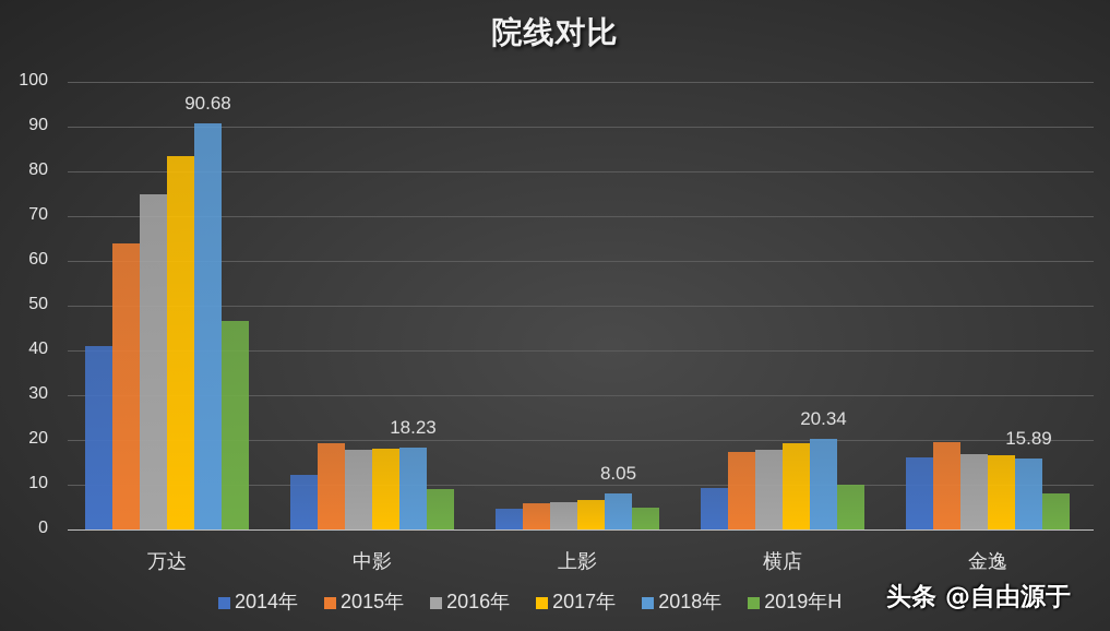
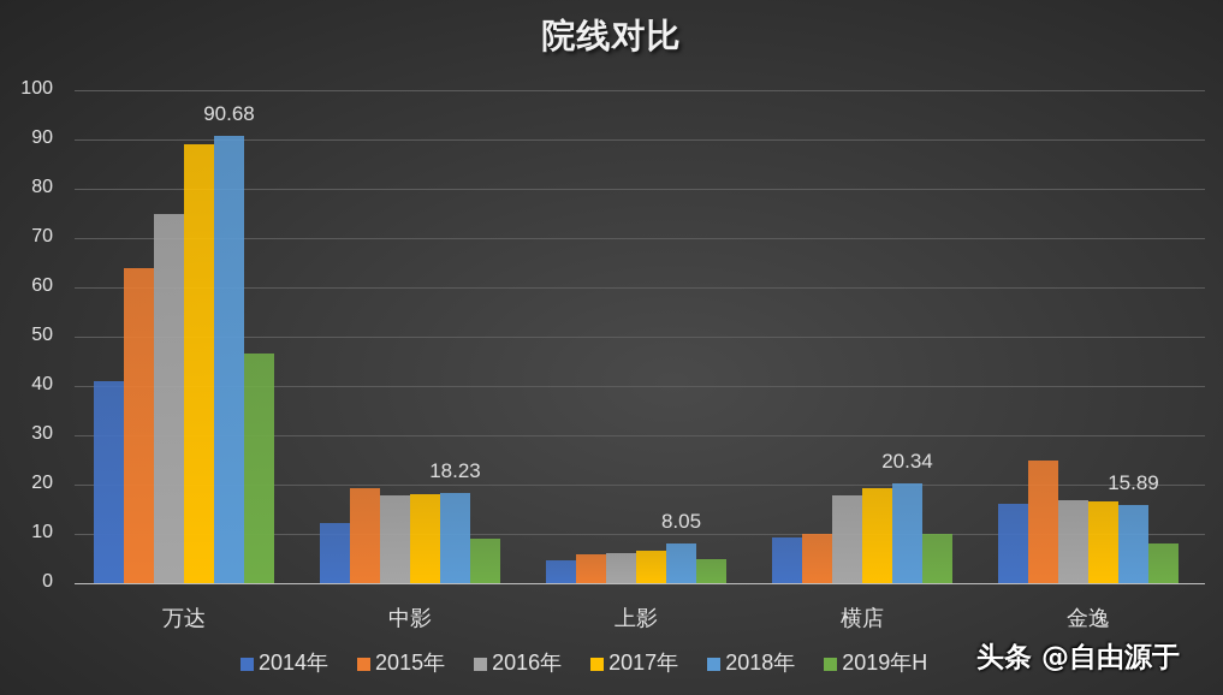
2017年/万达: 83 -> 89
2015年/横店: 17 -> 10
2015年/金逸: 20 -> 25
